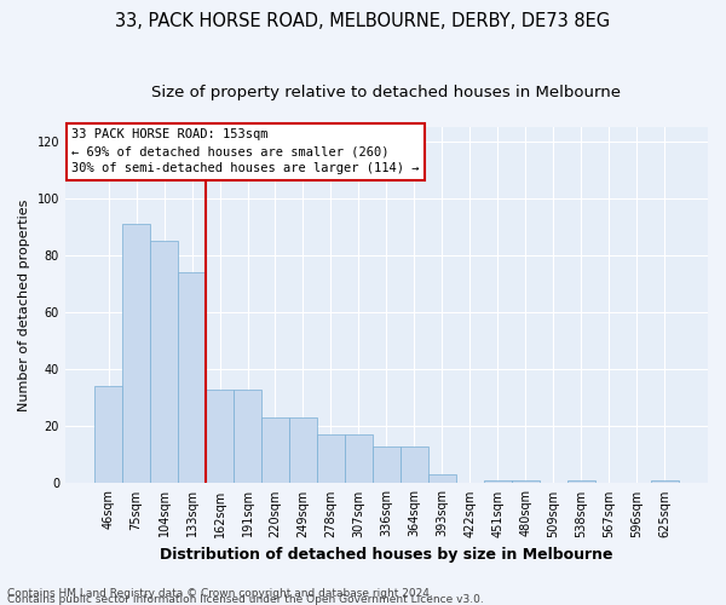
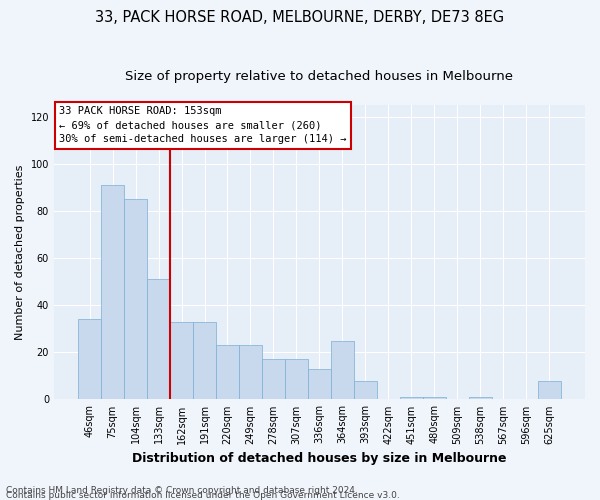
133sqm: 74 -> 51
364sqm: 13 -> 25
393sqm: 3 -> 8
625sqm: 1 -> 8
